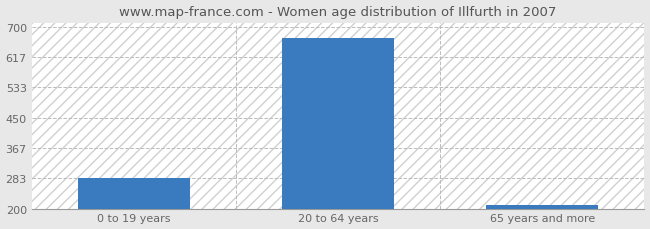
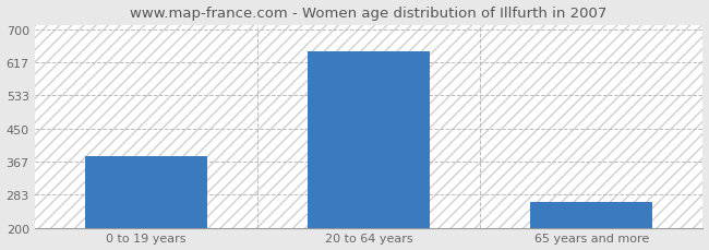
0 to 19 years: 283 -> 380
20 to 64 years: 668 -> 645
65 years and more: 210 -> 265
